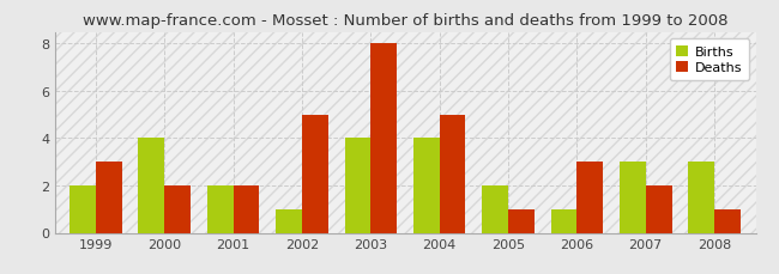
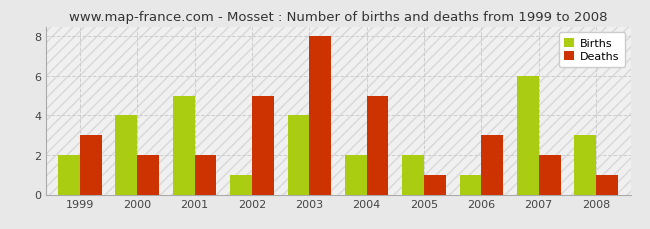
Births/2001: 2 -> 5
Births/2004: 4 -> 2
Births/2007: 3 -> 6
